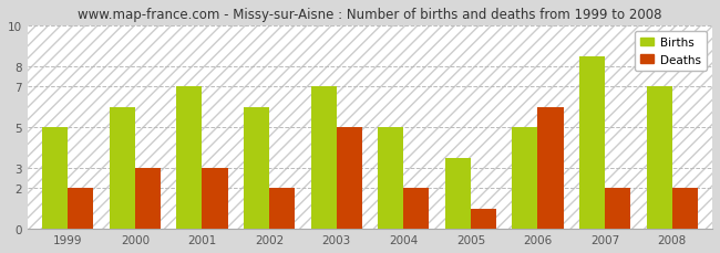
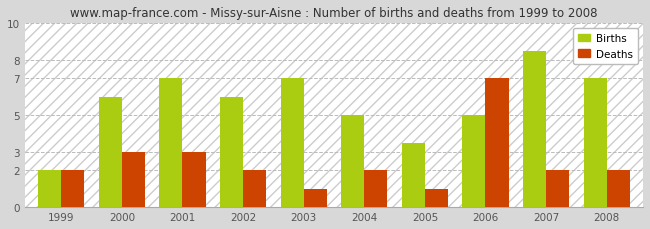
Births/1999: 5.0 -> 2.0
Deaths/2003: 5 -> 1
Deaths/2006: 6 -> 7
